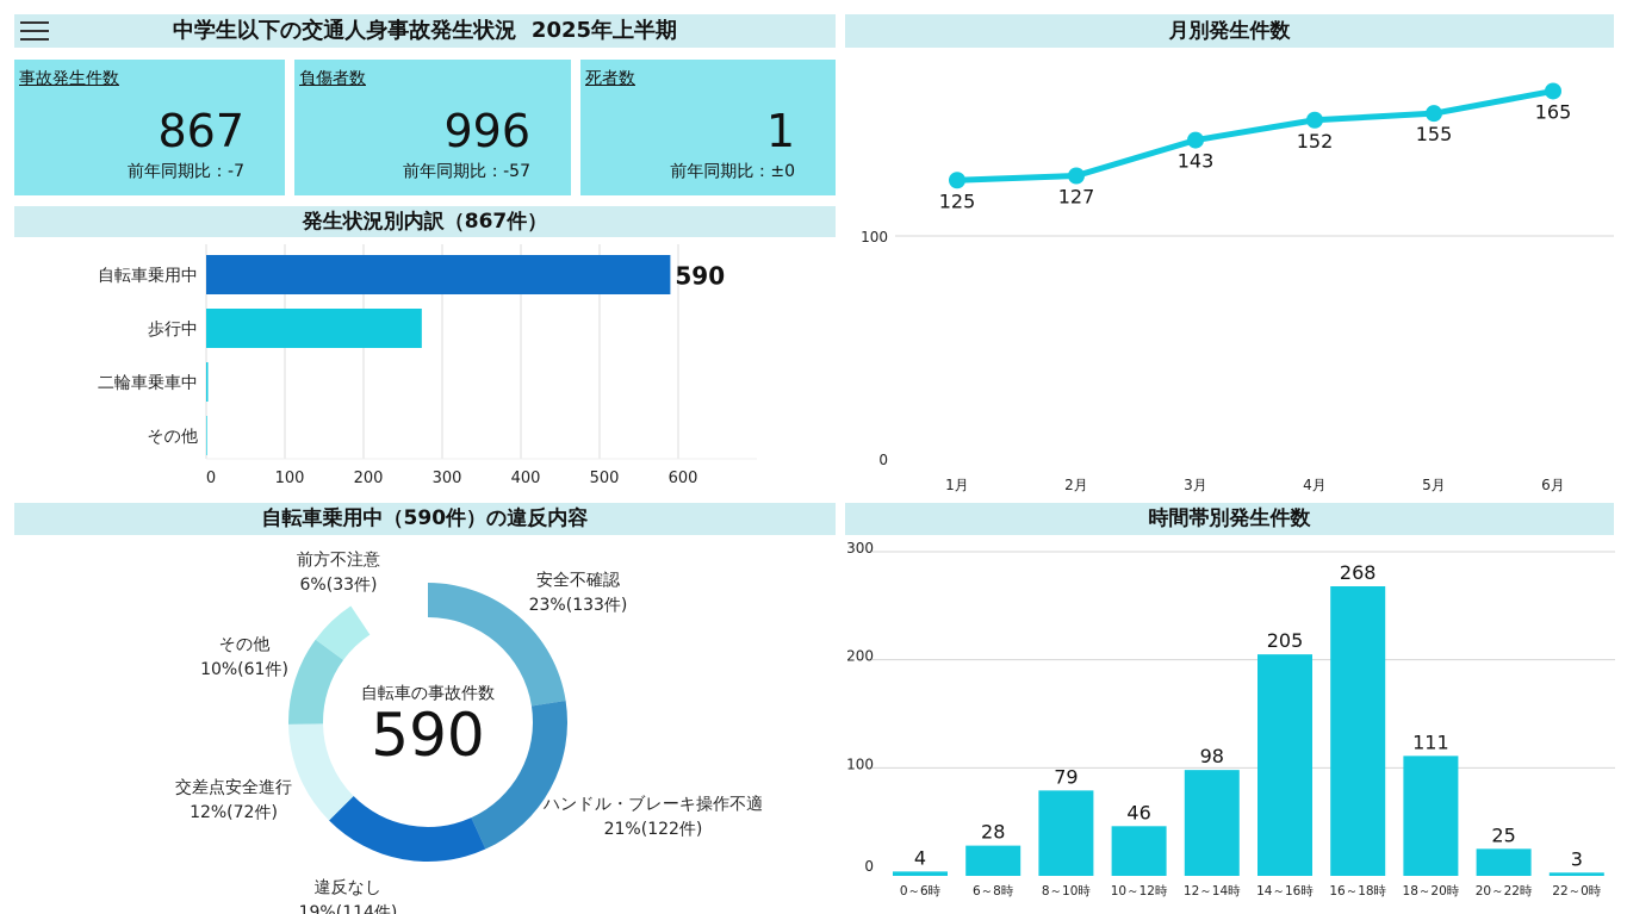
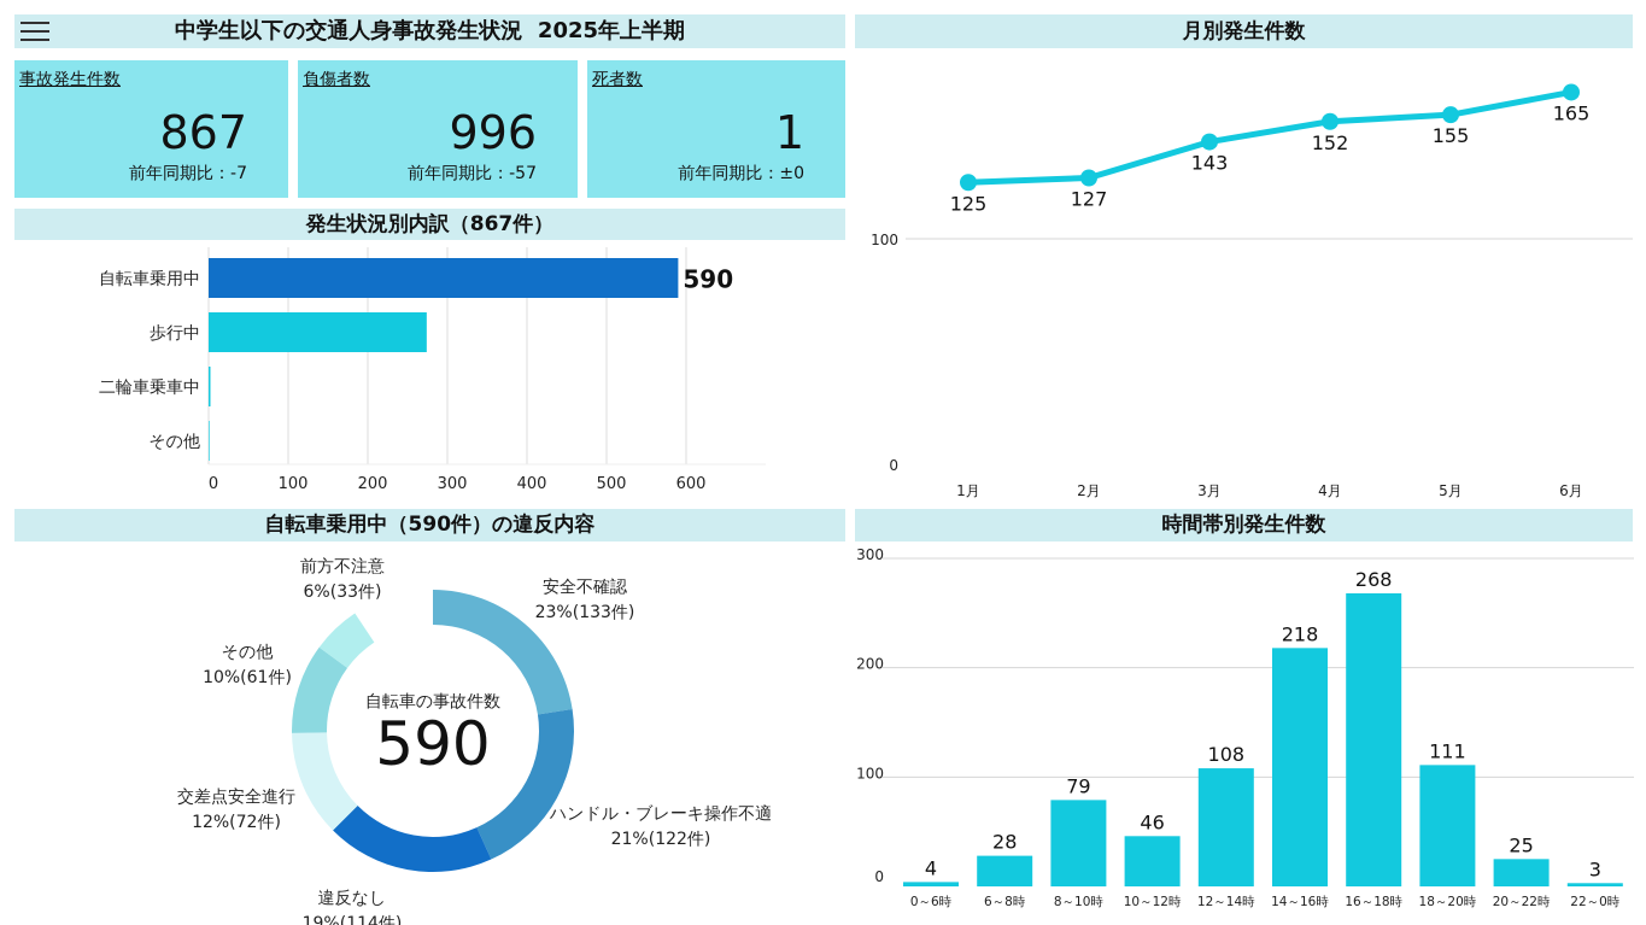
時間帯別発生件数/12～14時: 98 -> 108
時間帯別発生件数/14～16時: 205 -> 218
